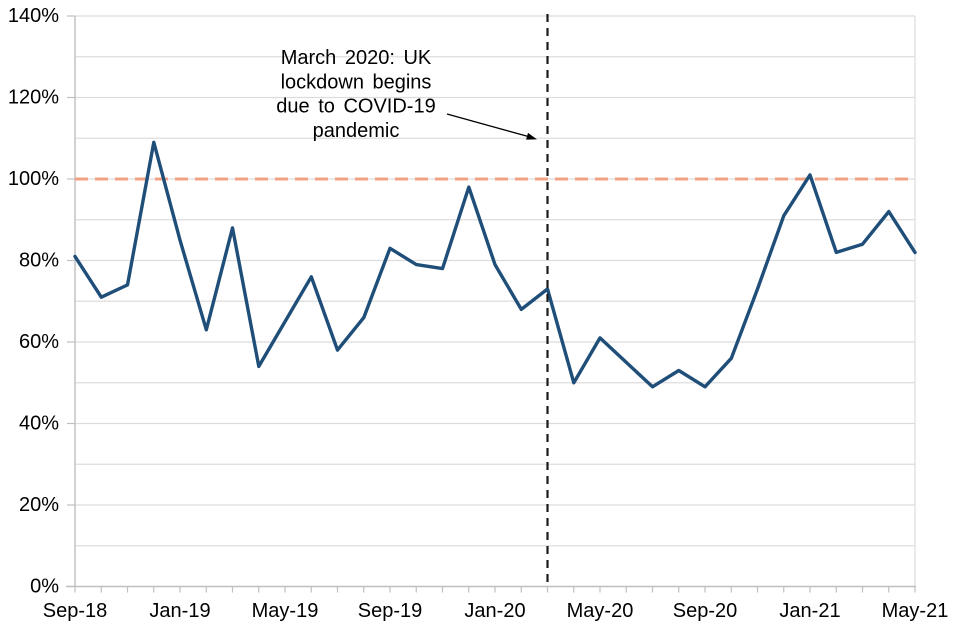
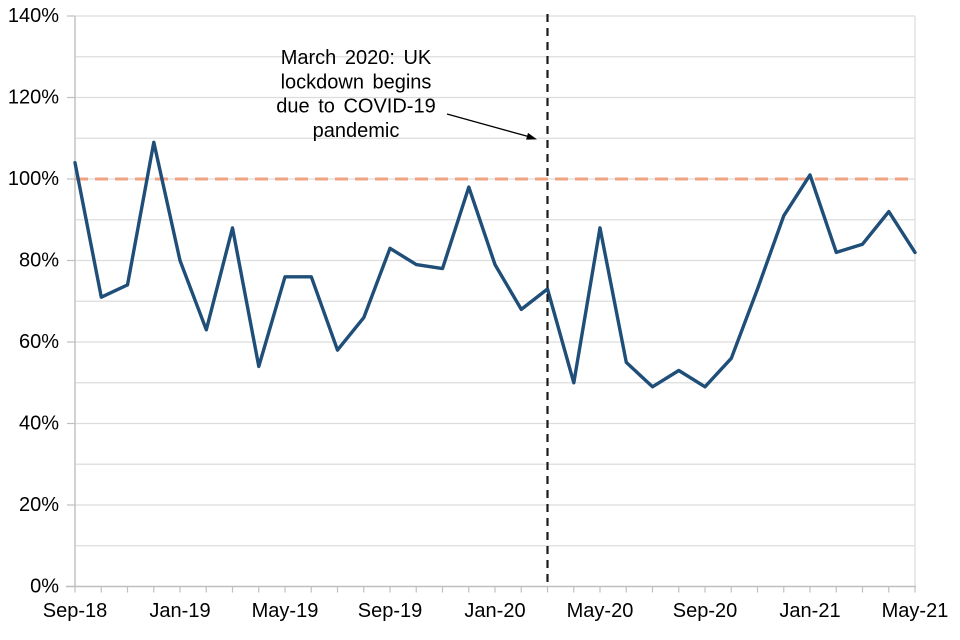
Sep-18: 81% -> 104%
Jan-19: 85% -> 80%
May-19: 65% -> 76%
May-20: 61% -> 88%
